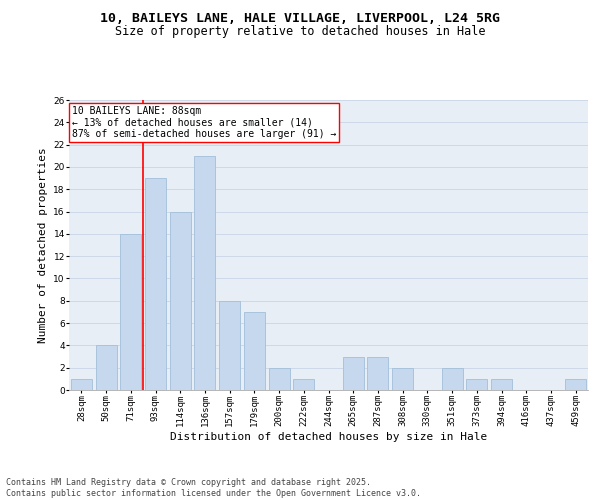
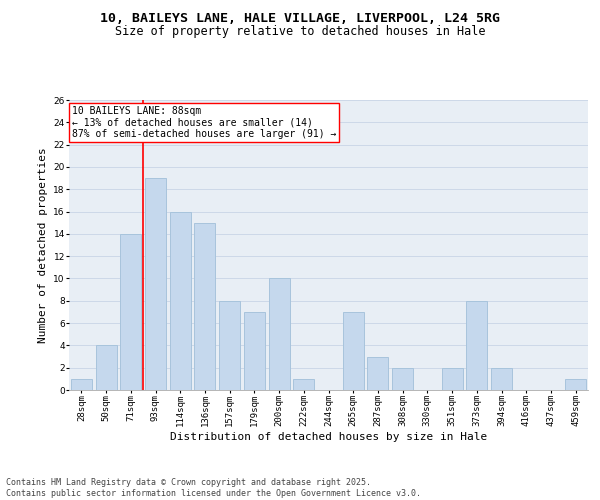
136sqm: 21 -> 15
200sqm: 2 -> 10
265sqm: 3 -> 7
373sqm: 1 -> 8
394sqm: 1 -> 2
